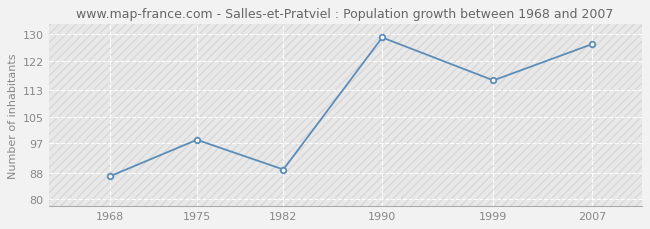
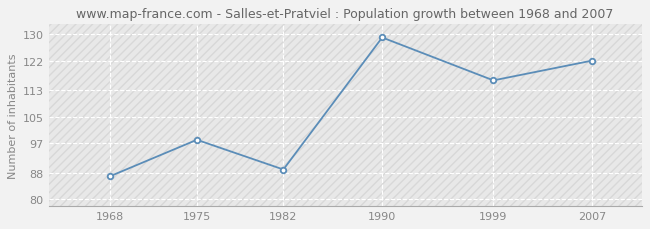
2007: 127 -> 122
